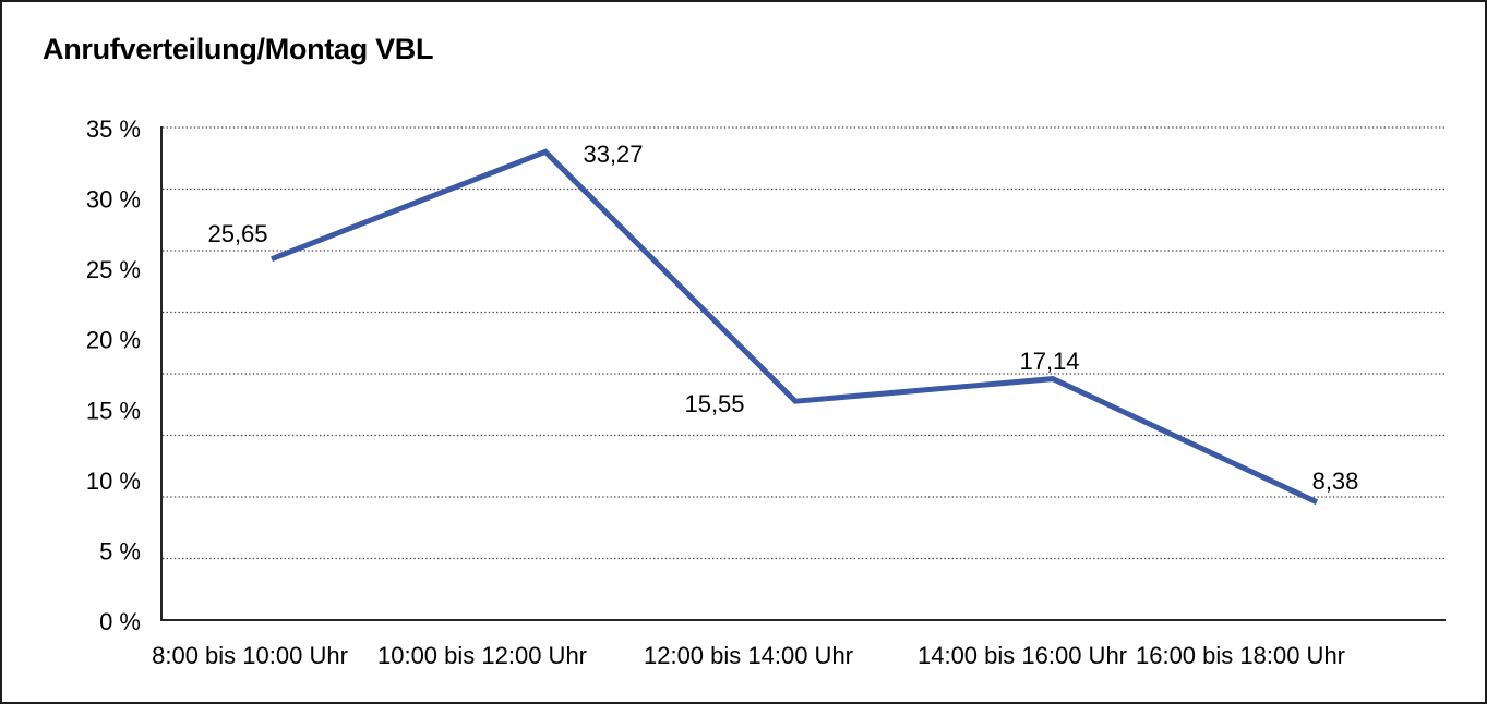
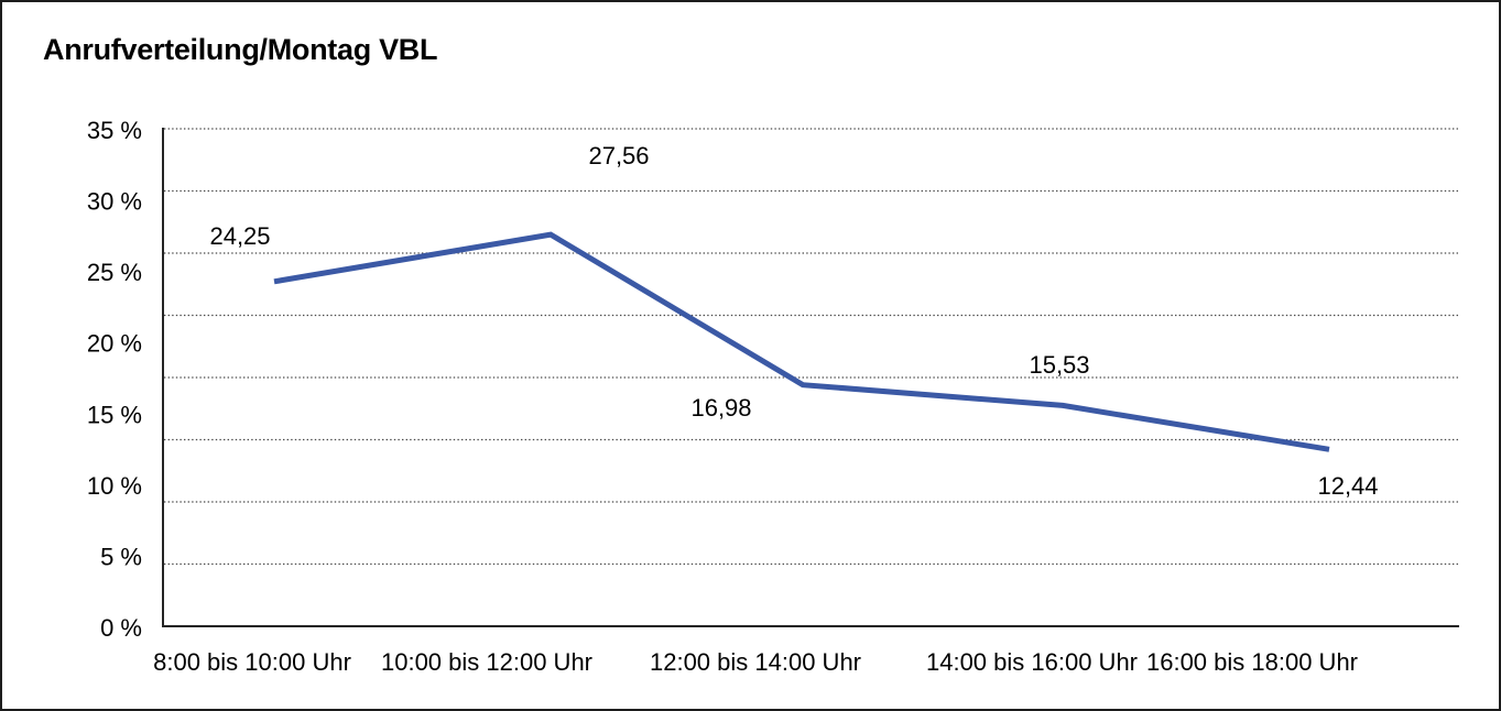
8:00 bis 10:00 Uhr: 25,65 -> 24,25
10:00 bis 12:00 Uhr: 33,27 -> 27,56
12:00 bis 14:00 Uhr: 15,55 -> 16,98
14:00 bis 16:00 Uhr: 17,14 -> 15,53
16:00 bis 18:00 Uhr: 8,38 -> 12,44
